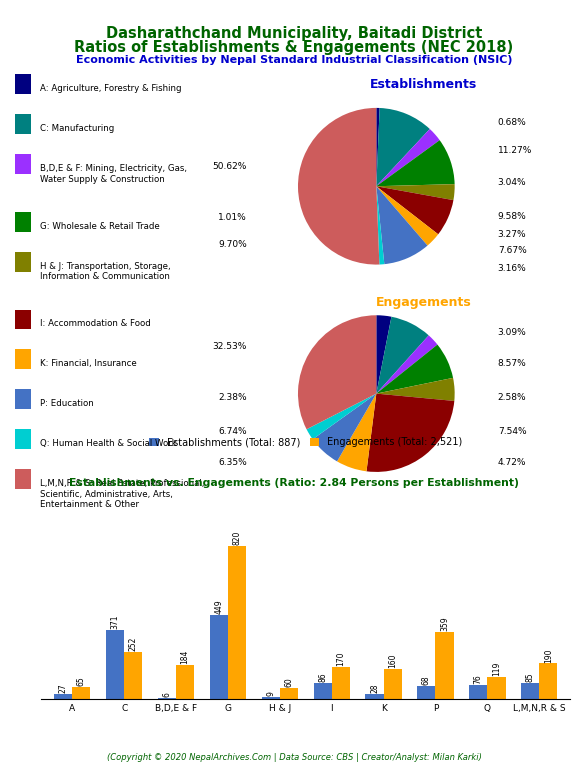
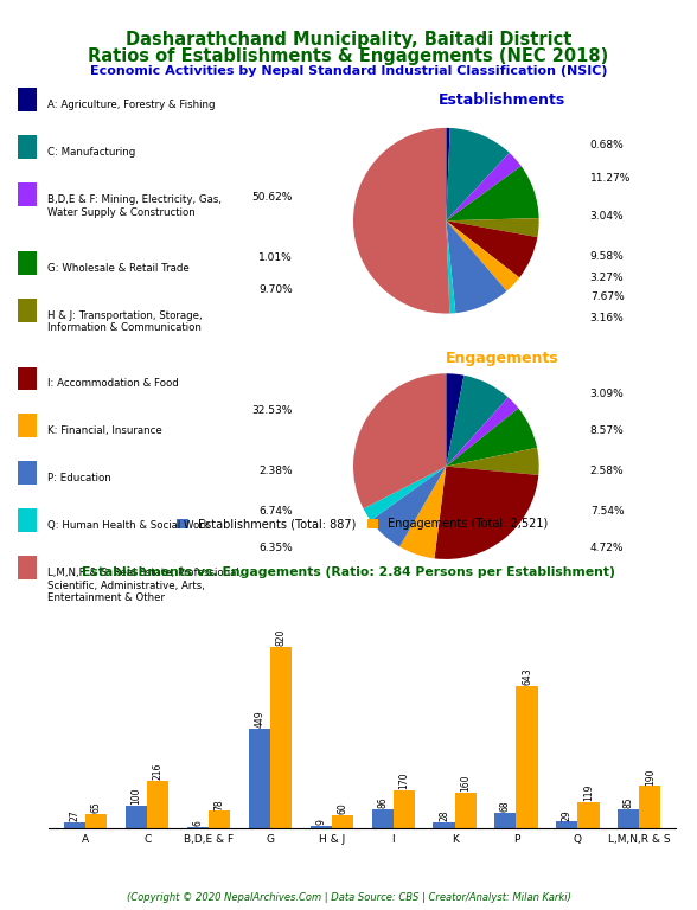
Establishments (Total: 887)/C: 371 -> 100
Engagements (Total: 2,521)/C: 252 -> 216
Engagements (Total: 2,521)/B,D,E & F: 184 -> 78
Engagements (Total: 2,521)/P: 359 -> 643
Establishments (Total: 887)/Q: 76 -> 29
